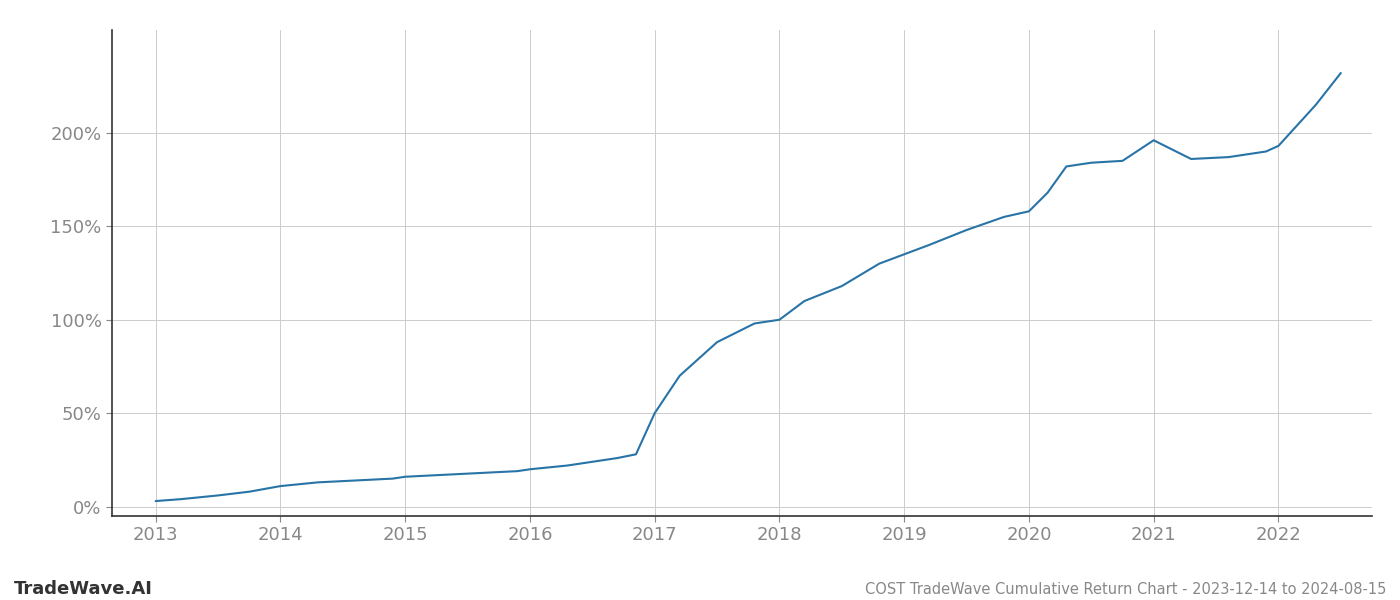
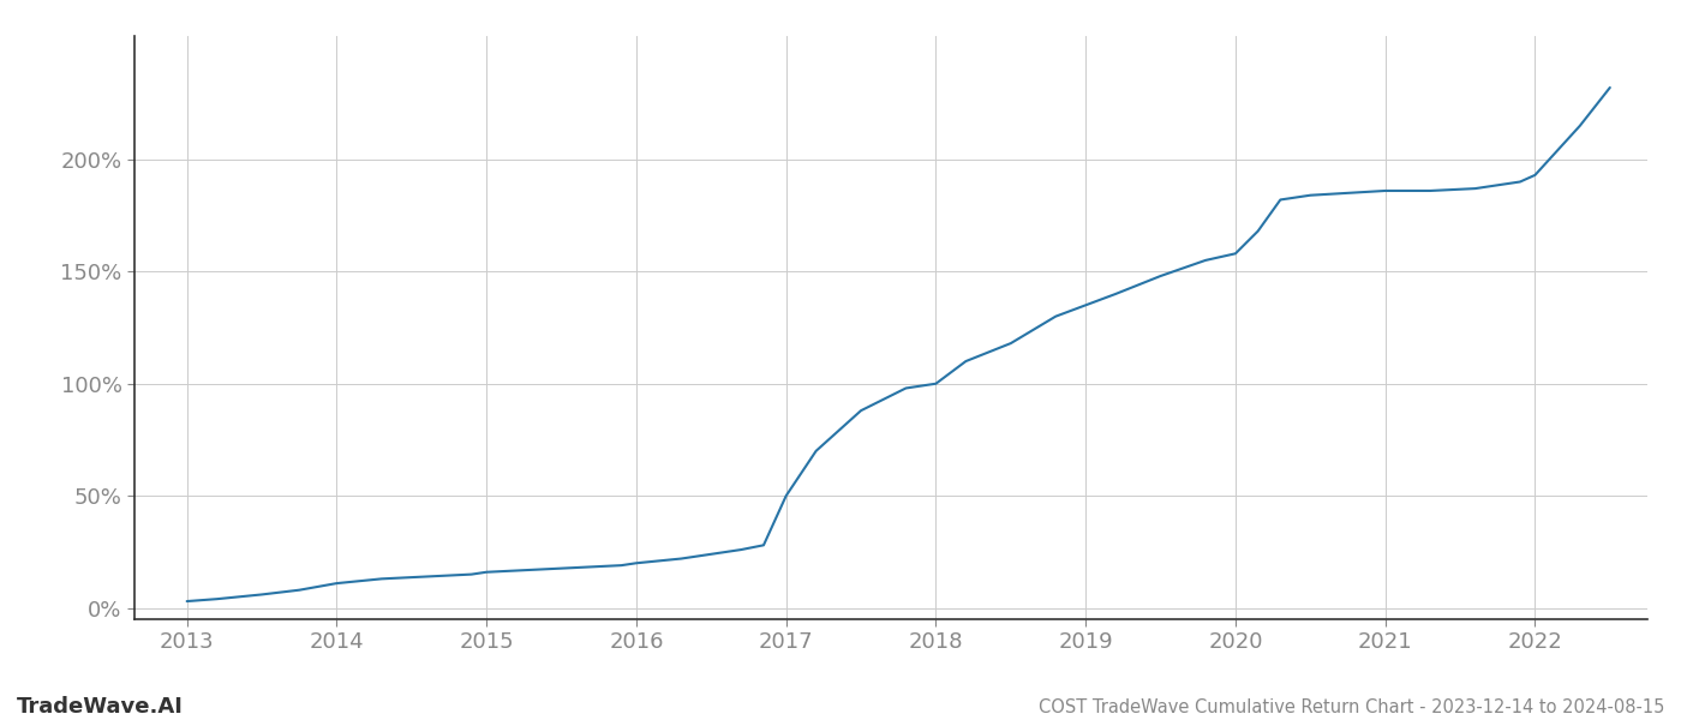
2021: 196% -> 186%
